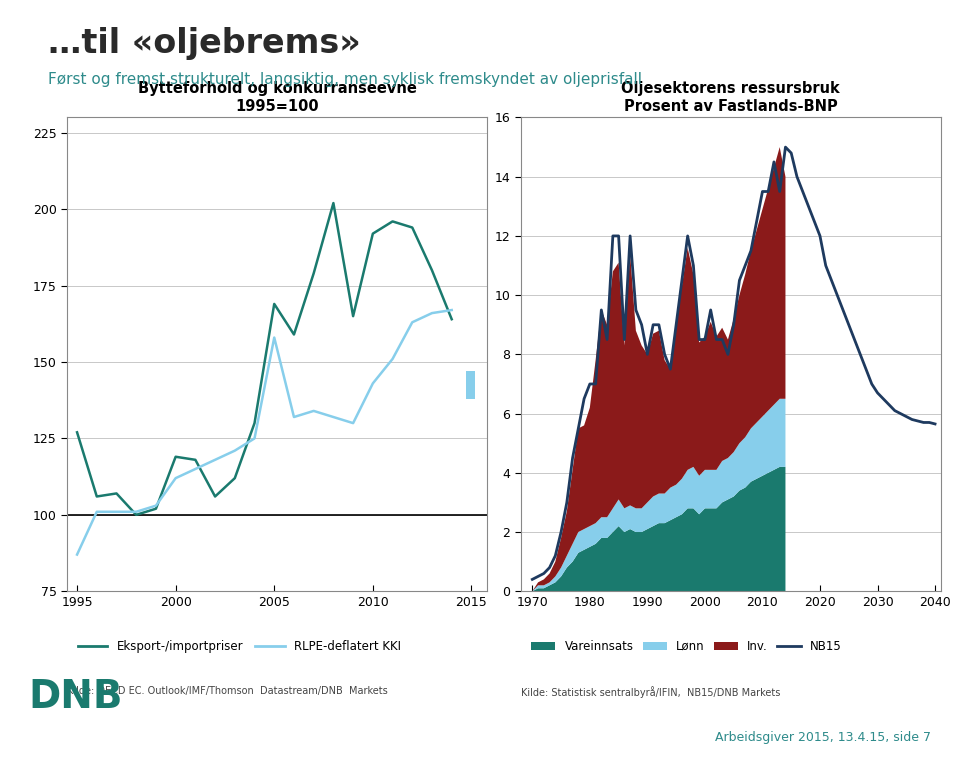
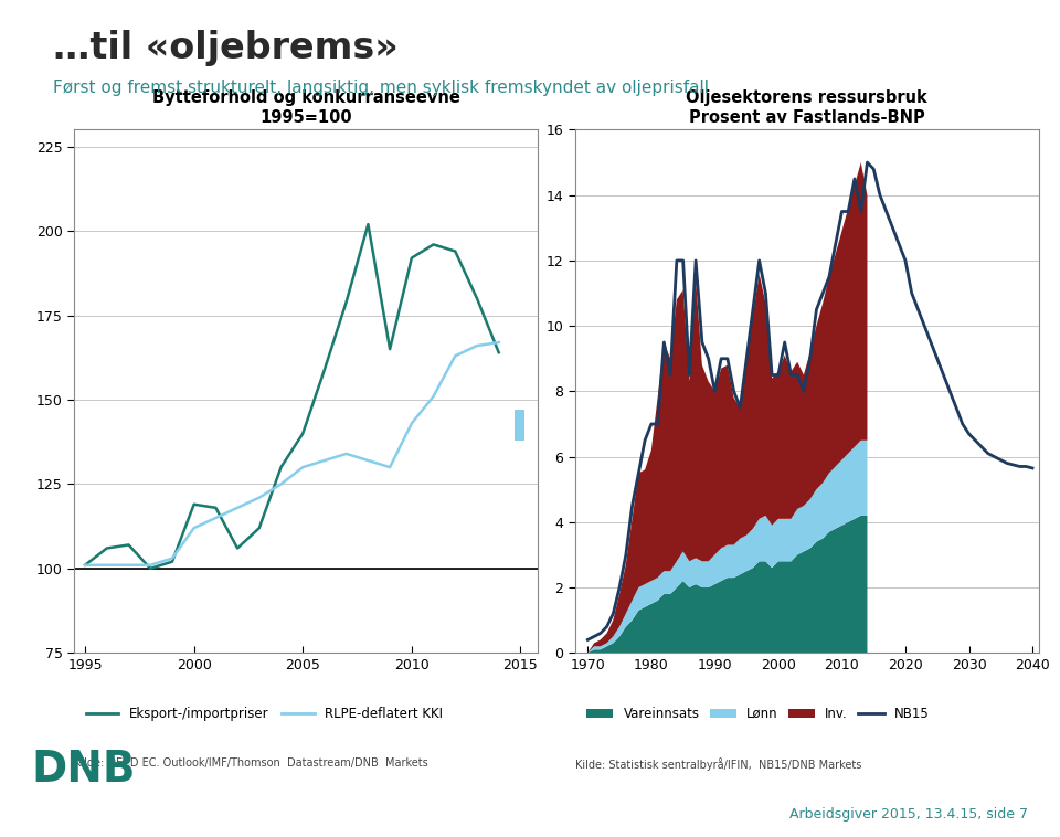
Eksport-/importpriser/1995: 127 -> 101
RLPE-deflatert KKI/1995: 87 -> 101
Eksport-/importpriser/2005: 169 -> 140
RLPE-deflatert KKI/2005: 158 -> 130
